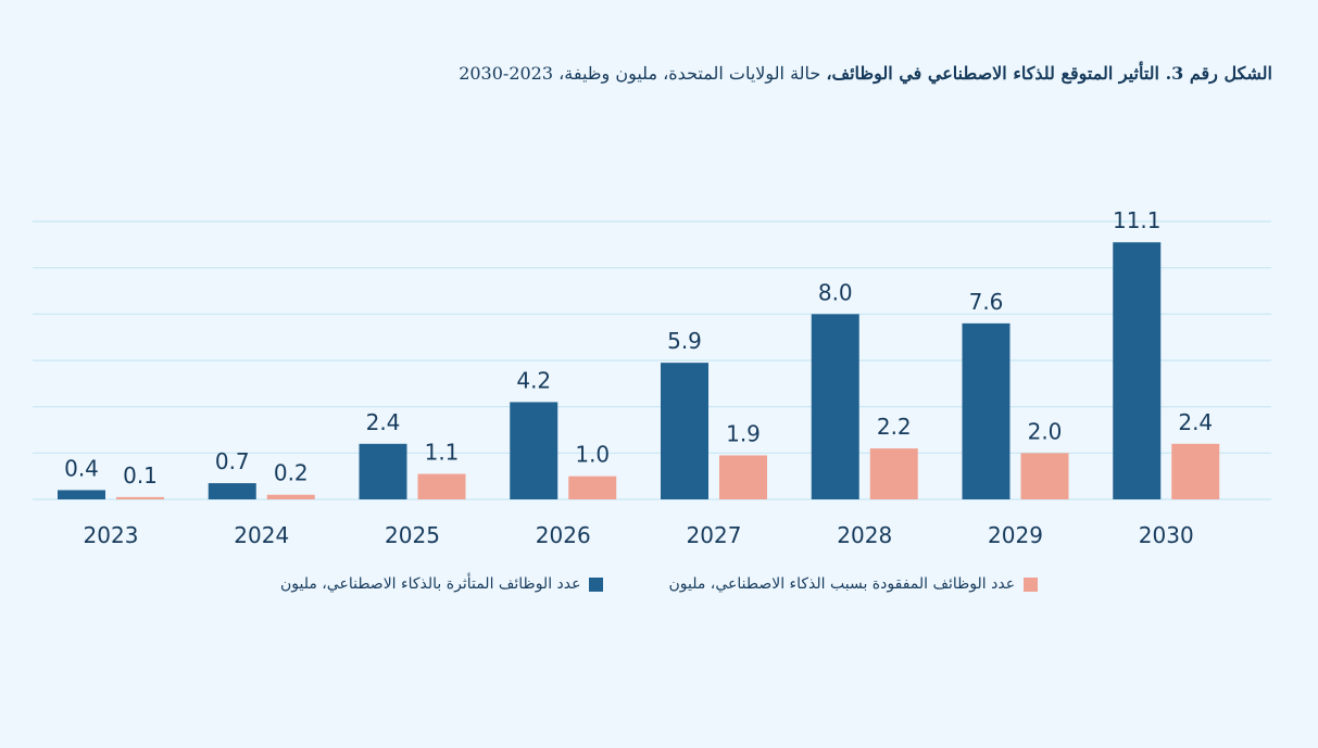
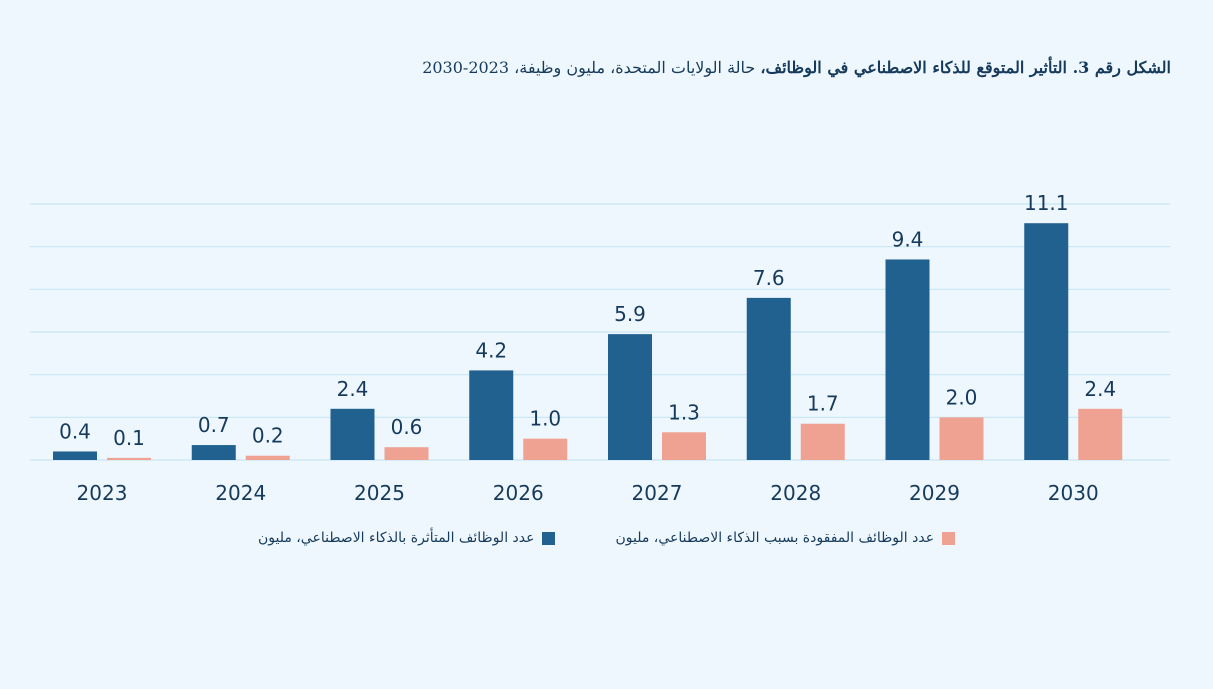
عدد الوظائف المفقودة بسبب الذكاء الاصطناعي، مليون/2025: 1.1 -> 0.6
عدد الوظائف المفقودة بسبب الذكاء الاصطناعي، مليون/2027: 1.9 -> 1.3
عدد الوظائف المتأثرة بالذكاء الاصطناعي، مليون/2028: 8.0 -> 7.6
عدد الوظائف المفقودة بسبب الذكاء الاصطناعي، مليون/2028: 2.2 -> 1.7
عدد الوظائف المتأثرة بالذكاء الاصطناعي، مليون/2029: 7.6 -> 9.4
